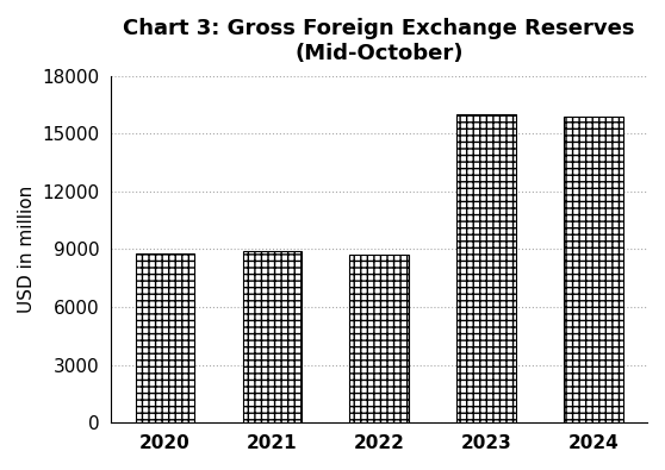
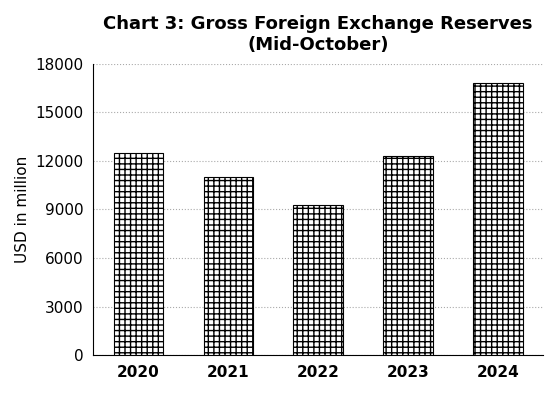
2020: 8800 -> 12500
2021: 8900 -> 11000
2022: 8700 -> 9300
2023: 16000 -> 12300
2024: 15900 -> 16800
